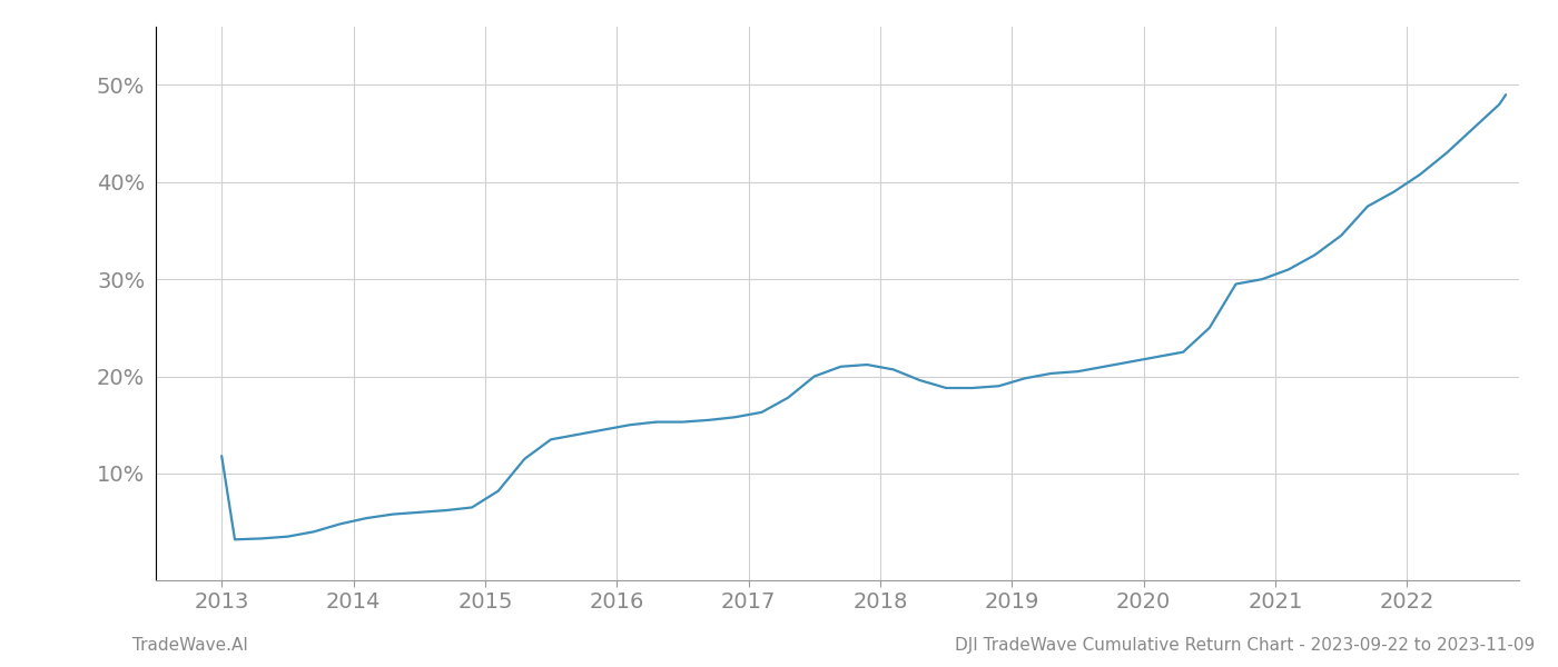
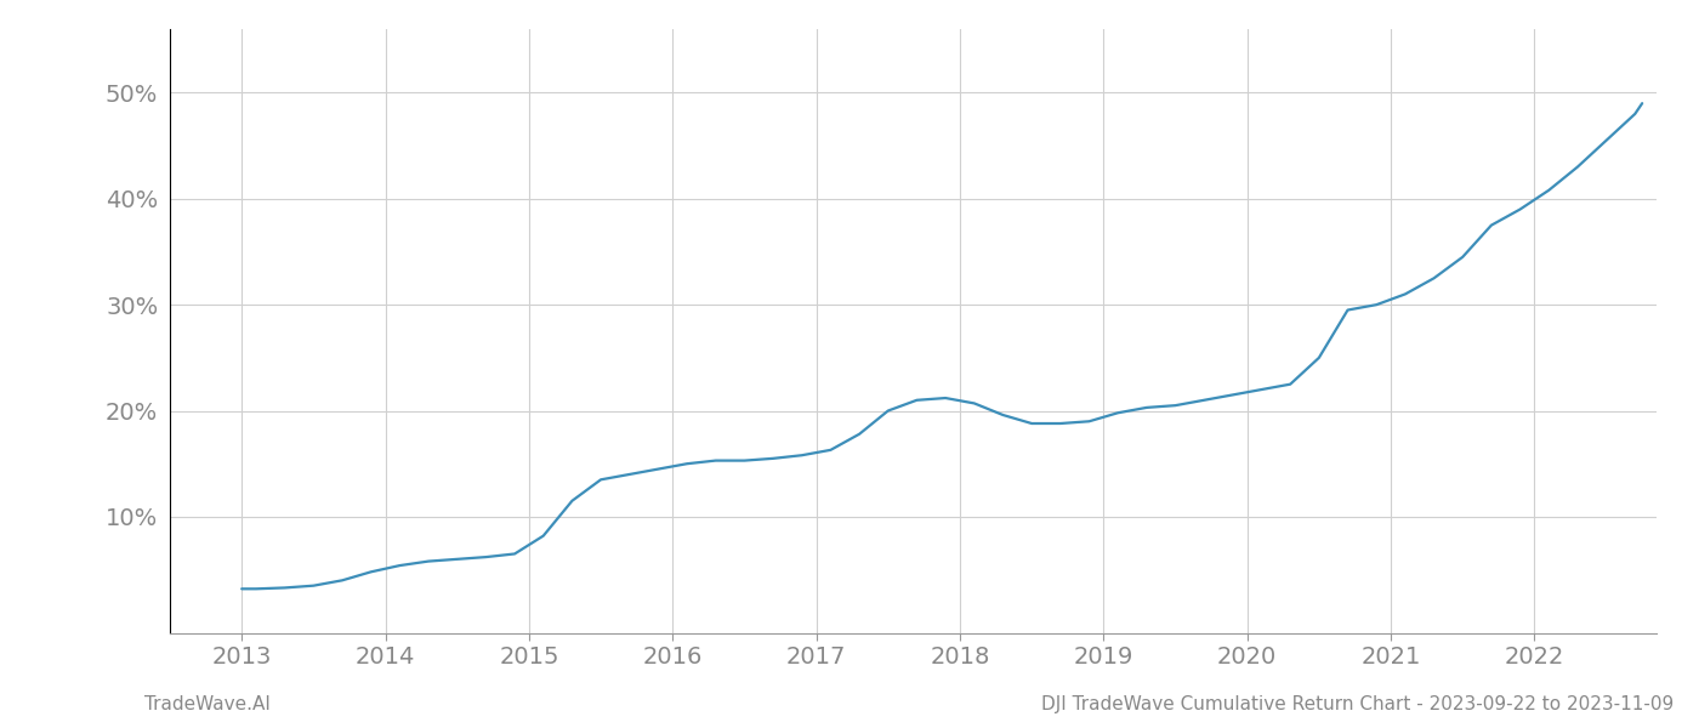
2013: 11.8% -> 3.2%
